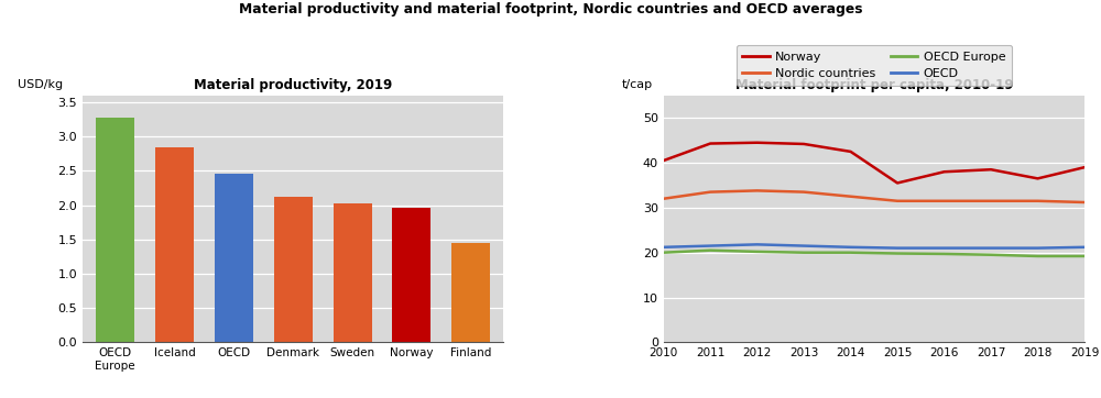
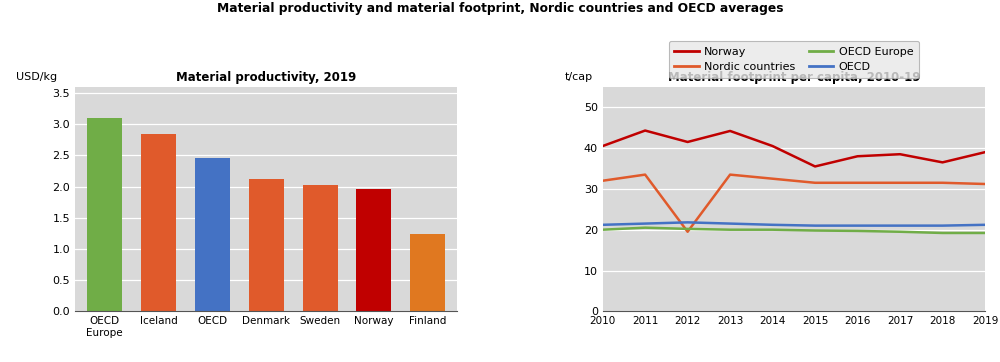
Material productivity, 2019/OECD Europe: 3.28 -> 3.10
Material productivity, 2019/Finland: 1.45 -> 1.24
Material footprint per capita, 2010-19/Norway/2012: 44.5 -> 41.5
Material footprint per capita, 2010-19/Nordic countries/2012: 33.8 -> 19.5
Material footprint per capita, 2010-19/Norway/2014: 42.5 -> 40.5
